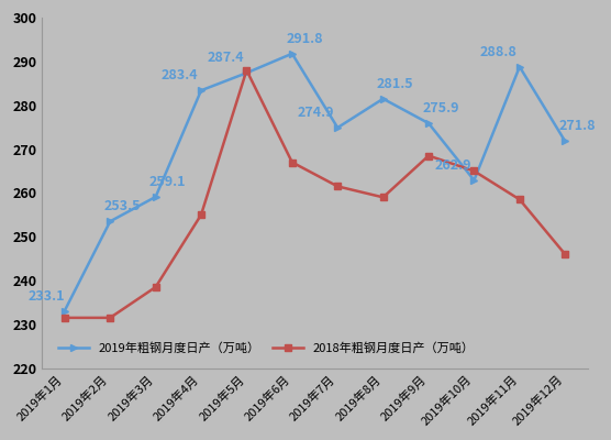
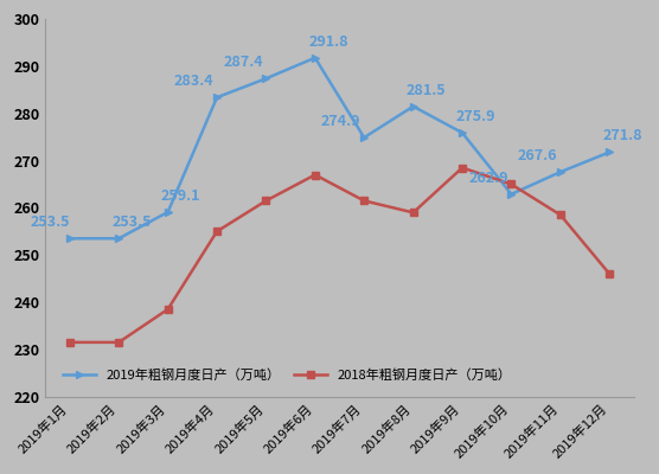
2019年粗钢月度日产（万吨）/2019年1月: 233.1 -> 253.5
2018年粗钢月度日产（万吨）/2019年5月: 288.0 -> 261.5
2019年粗钢月度日产（万吨）/2019年11月: 288.8 -> 267.6
